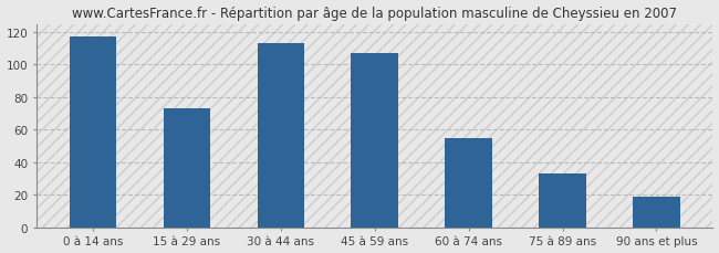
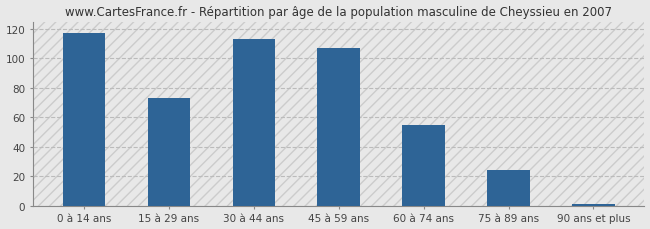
75 à 89 ans: 33 -> 24
90 ans et plus: 19 -> 1
